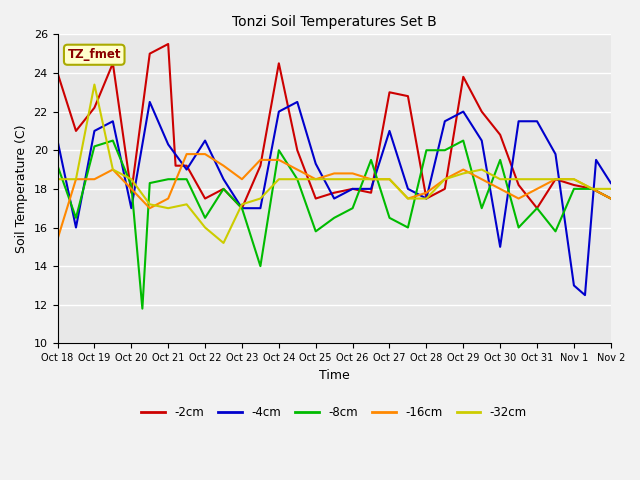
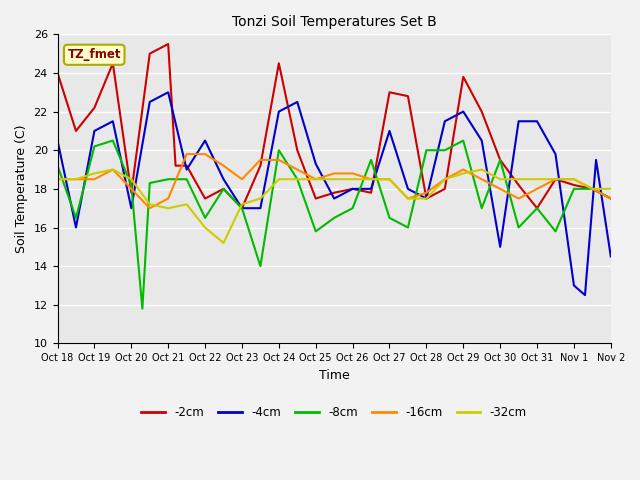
-16cm/Oct 18: 15.4 -> 18.5
-32cm/Oct 19: 23.4 -> 18.8
-4cm/Oct 21: 20.3 -> 23.0
-2cm/Oct 30: 20.8 -> 19.5
-4cm/Nov 2: 18.3 -> 14.5
